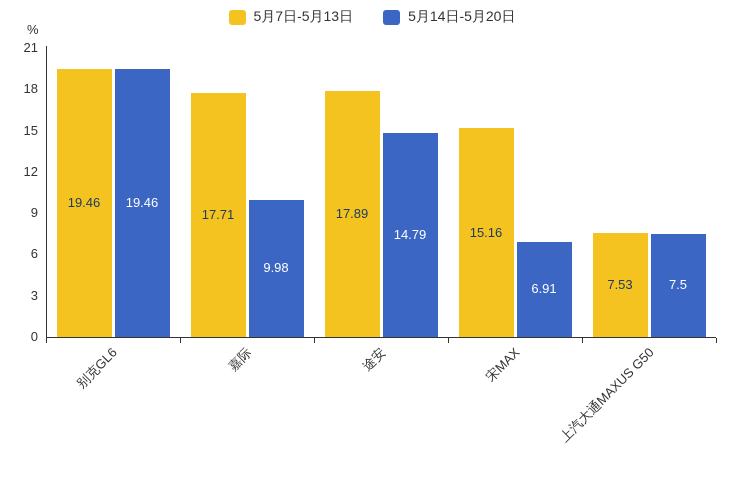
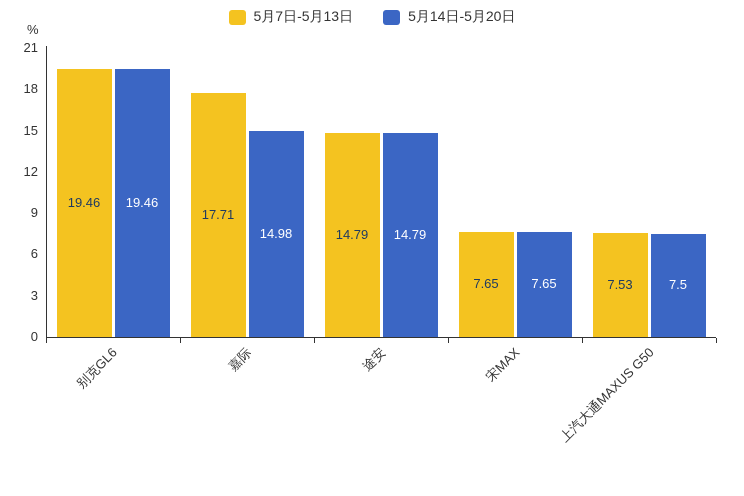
5月14日-5月20日/嘉际: 9.98 -> 14.98
5月7日-5月13日/途安: 17.89 -> 14.79
5月7日-5月13日/宋MAX: 15.16 -> 7.65
5月14日-5月20日/宋MAX: 6.91 -> 7.65
